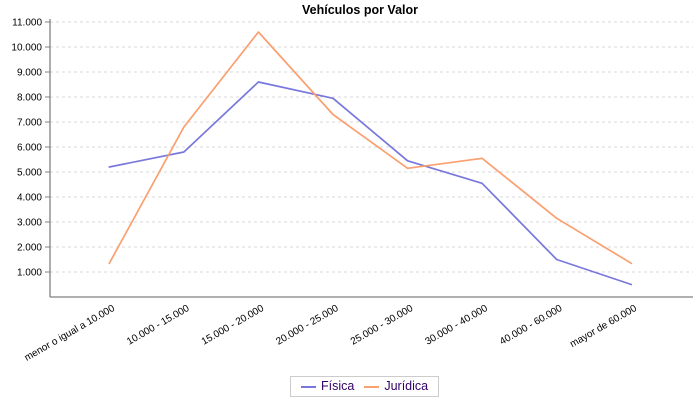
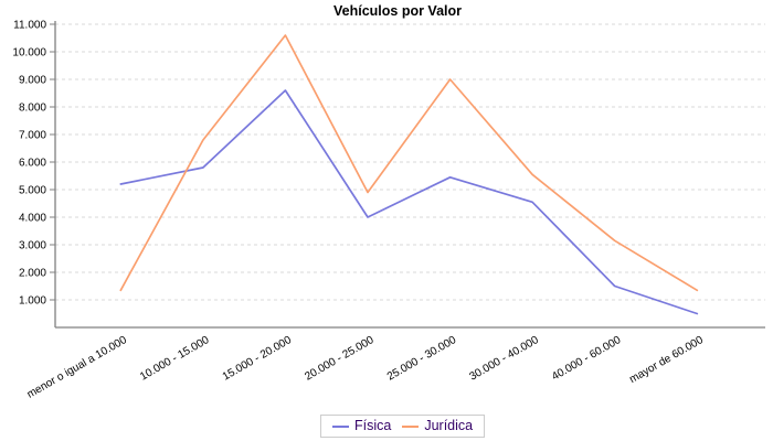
Física/20.000 - 25.000: 8000 -> 4000
Jurídica/20.000 - 25.000: 7300 -> 4900
Jurídica/25.000 - 30.000: 5200 -> 9000
